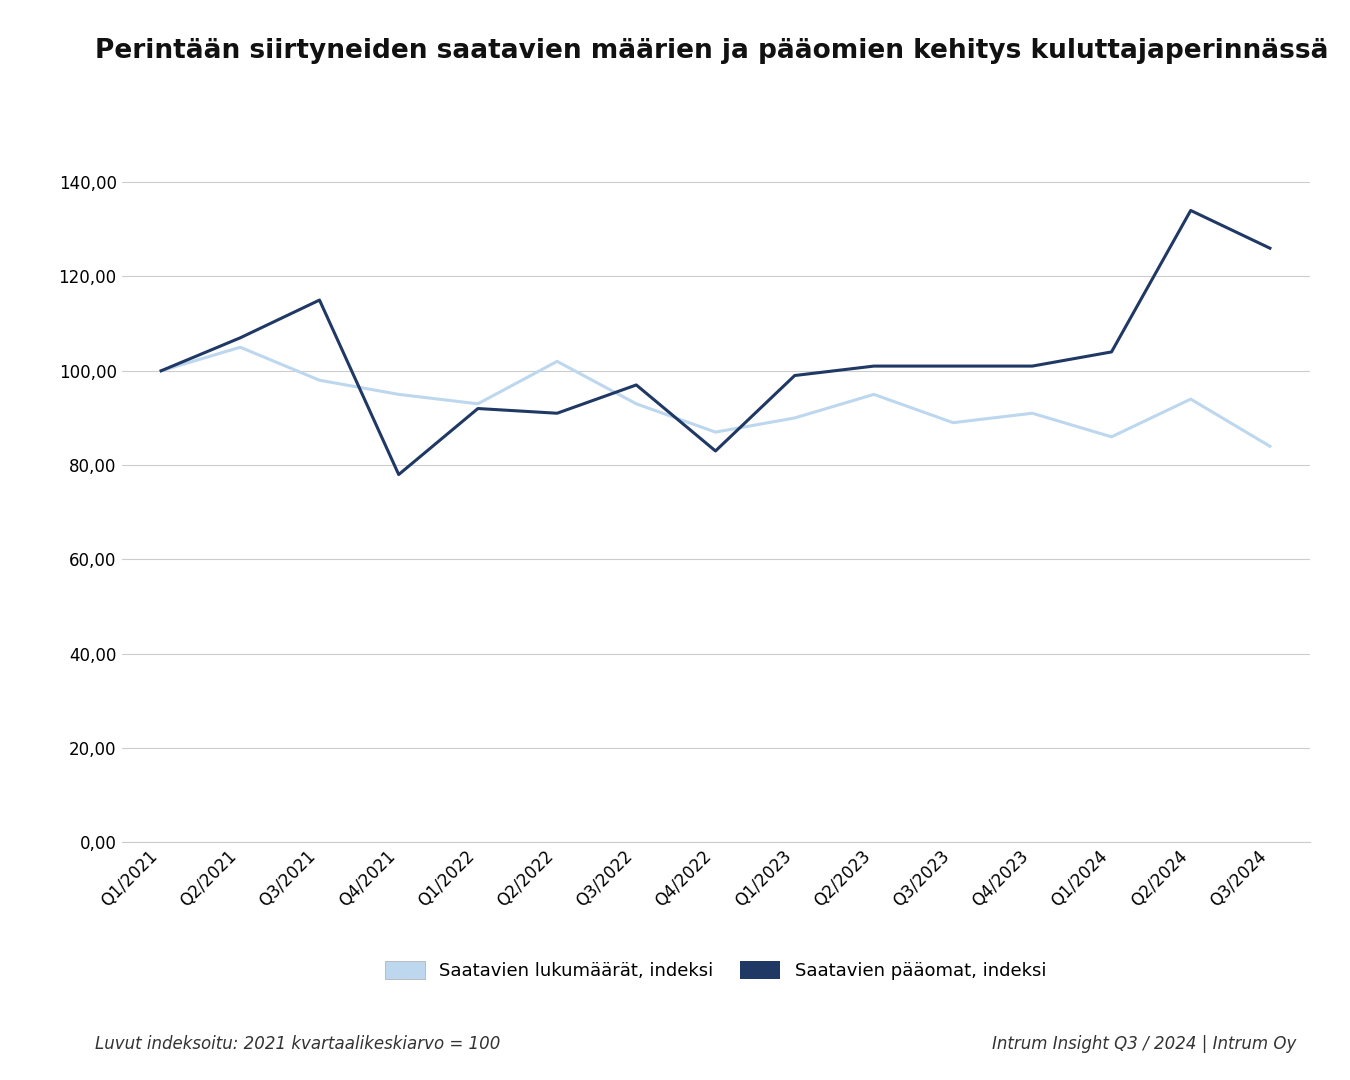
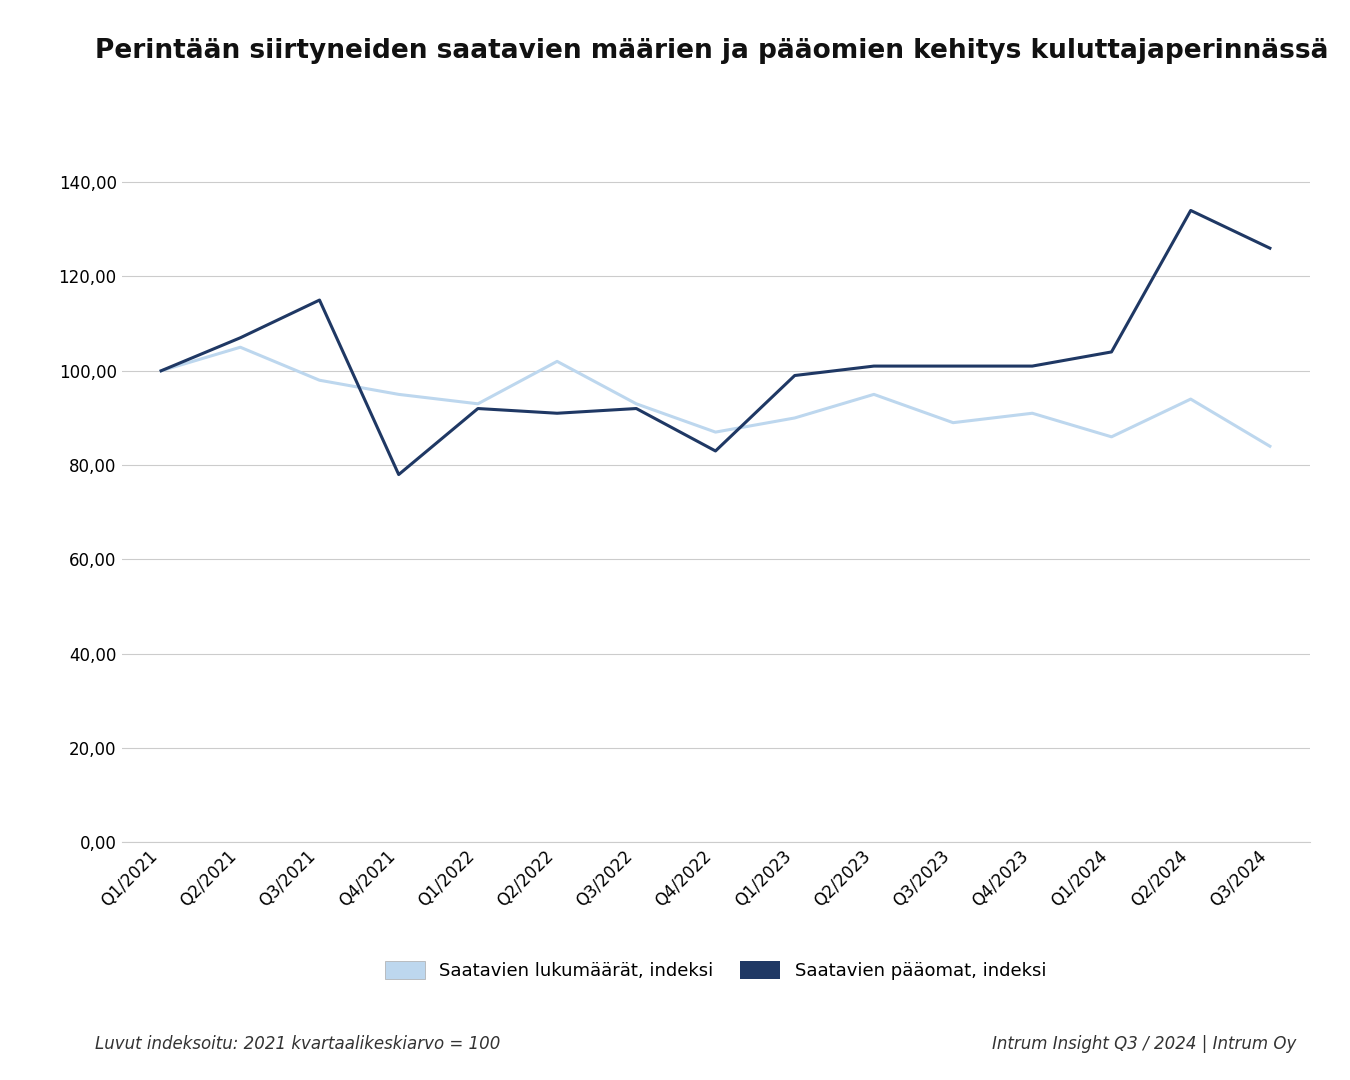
Saatavien pääomat, indeksi/Q3/2022: 97 -> 92
